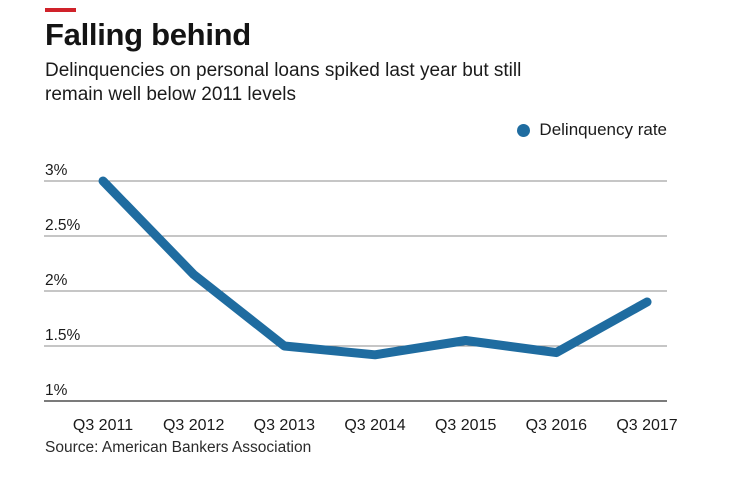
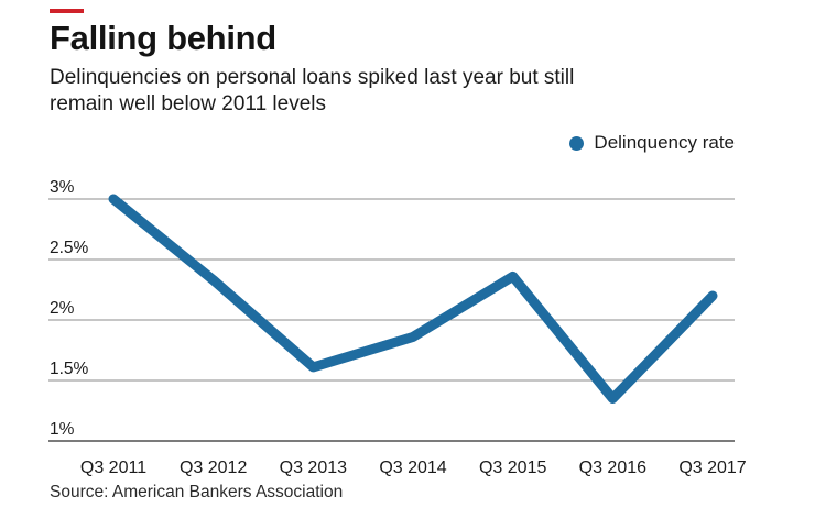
Q3 2012: 2.15% -> 2.33%
Q3 2013: 1.50% -> 1.61%
Q3 2014: 1.42% -> 1.86%
Q3 2015: 1.55% -> 2.36%
Q3 2016: 1.44% -> 1.35%
Q3 2017: 1.90% -> 2.20%
